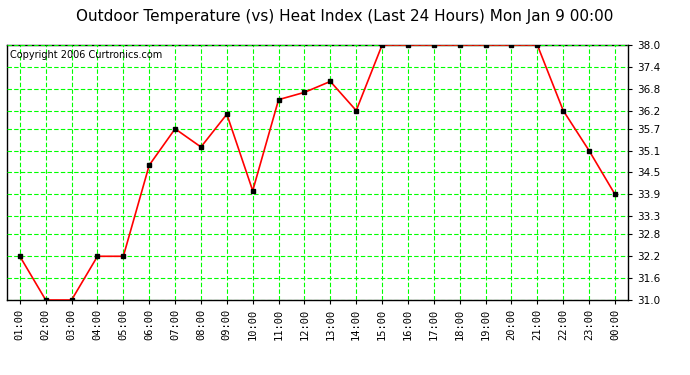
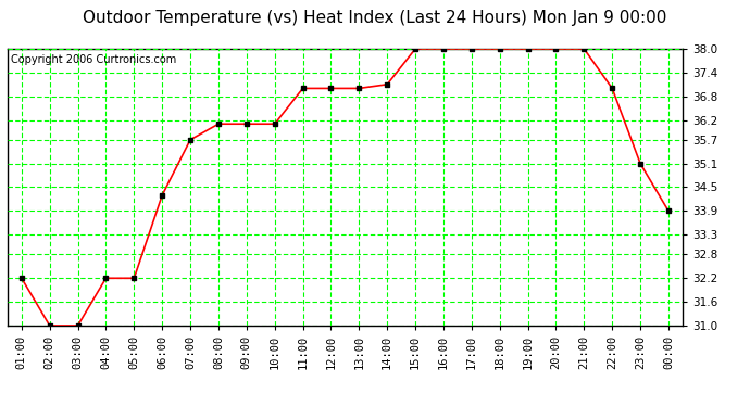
06:00: 34.7 -> 34.3
08:00: 35.2 -> 36.1
10:00: 34.0 -> 36.1
11:00: 36.5 -> 37.0
12:00: 36.7 -> 37.0
14:00: 36.2 -> 37.1
22:00: 36.2 -> 37.0
